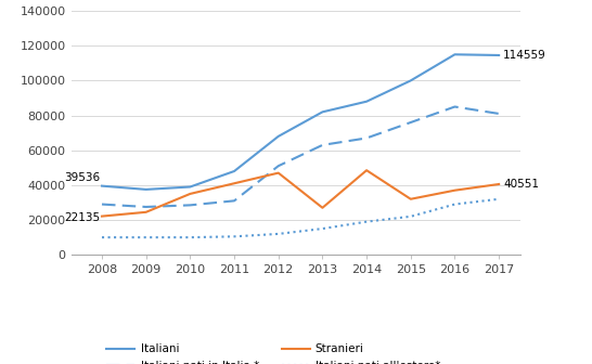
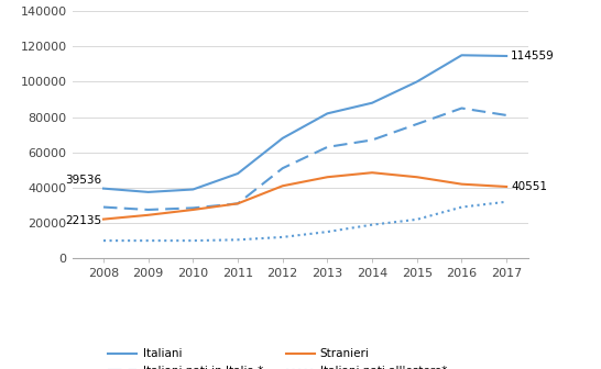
Stranieri/2010: 35000 -> 28000
Stranieri/2011: 41000 -> 31000
Stranieri/2012: 47000 -> 41000
Stranieri/2013: 27000 -> 46000
Stranieri/2015: 32000 -> 46000
Stranieri/2016: 37000 -> 42000
